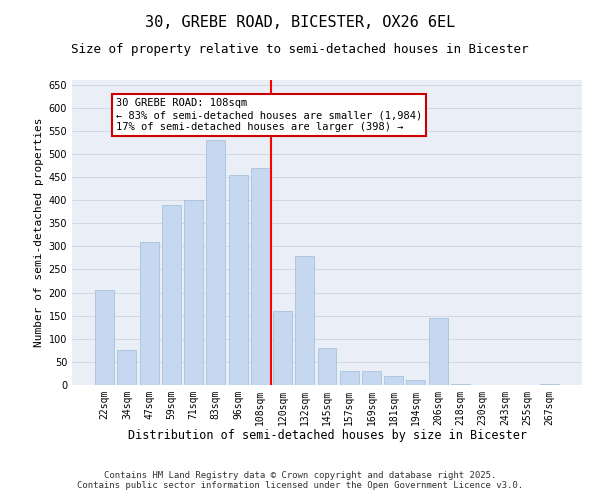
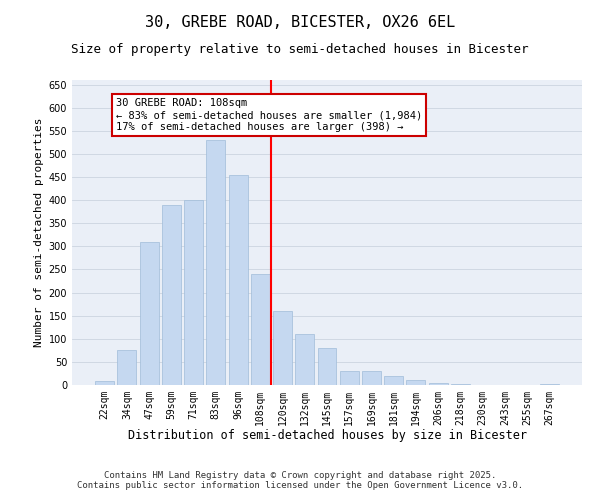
22sqm: 205 -> 8
108sqm: 470 -> 240
132sqm: 280 -> 110
206sqm: 145 -> 5
